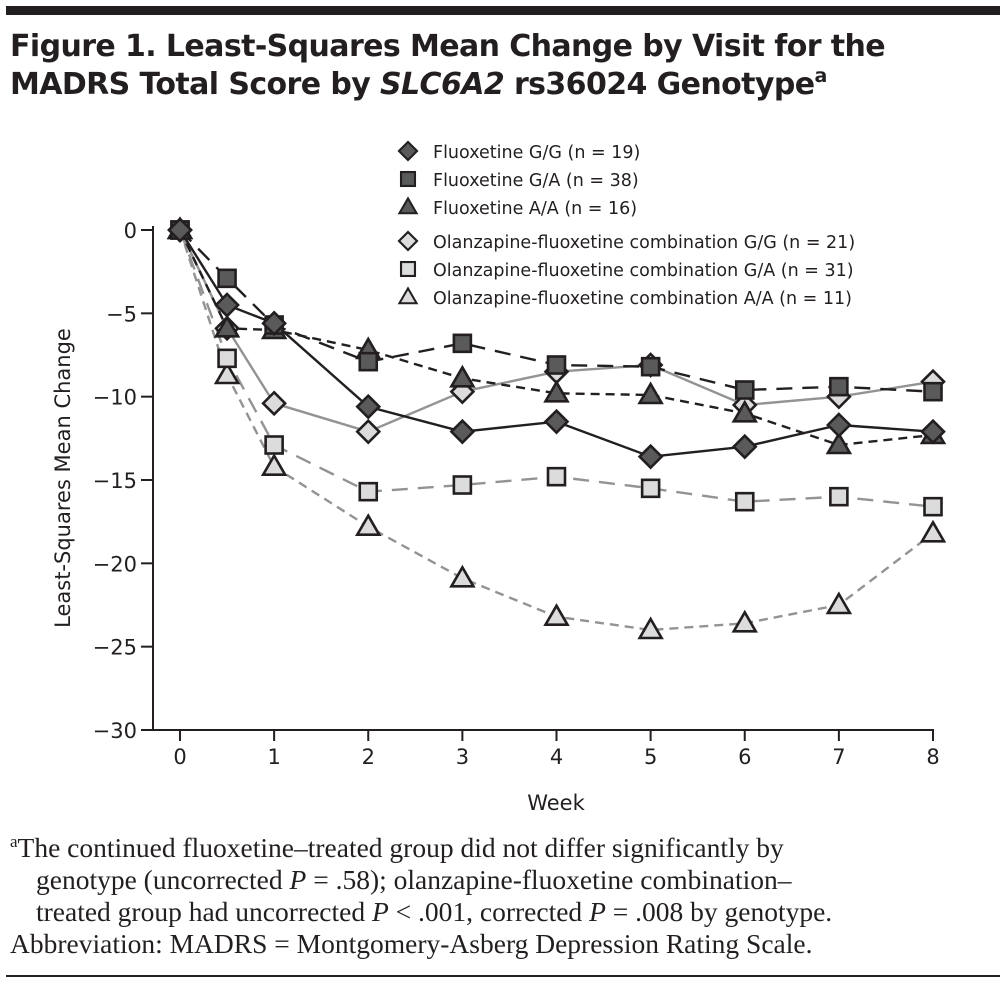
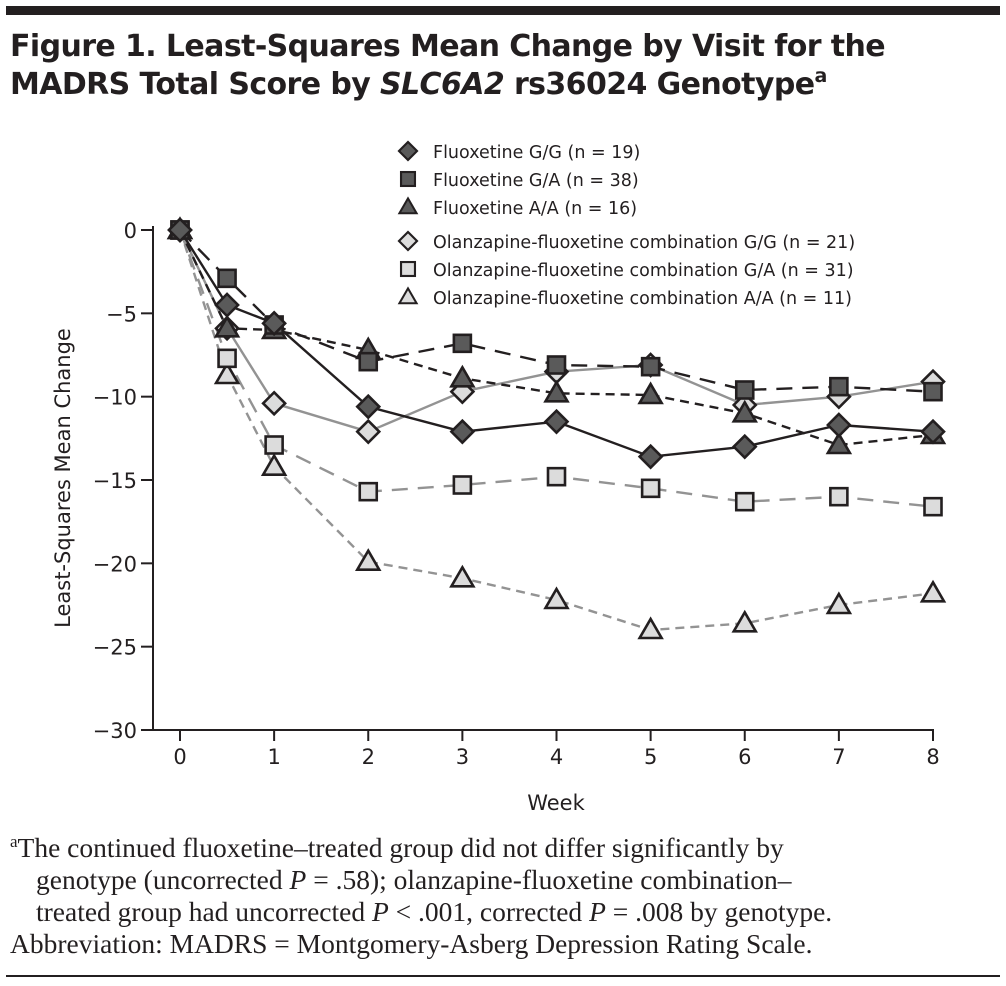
Olanzapine-fluoxetine combination A/A (n = 11)/2: -17.8 -> -19.9
Olanzapine-fluoxetine combination A/A (n = 11)/4: -23.2 -> -22.2
Olanzapine-fluoxetine combination A/A (n = 11)/8: -18.2 -> -21.8
